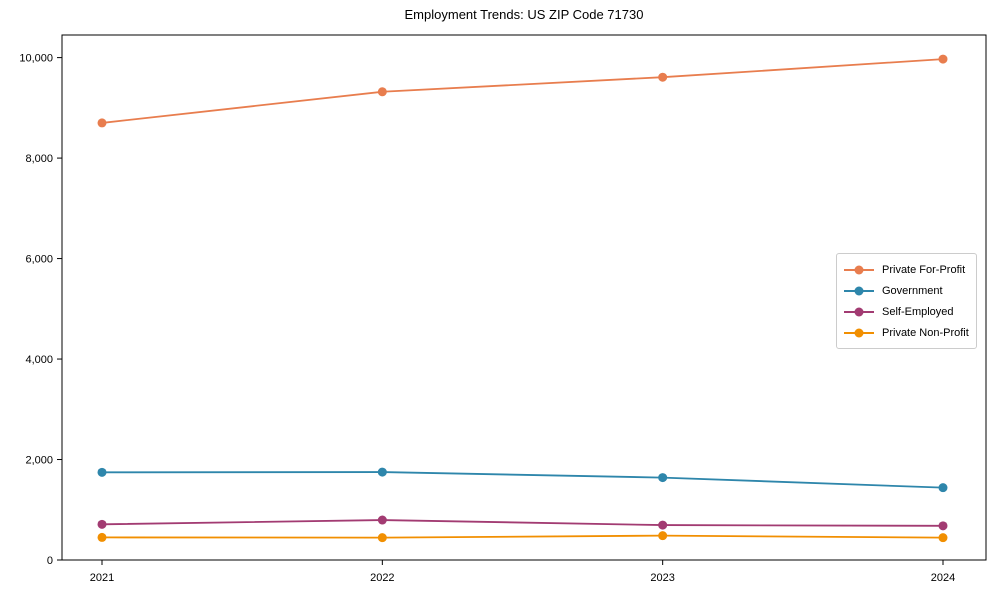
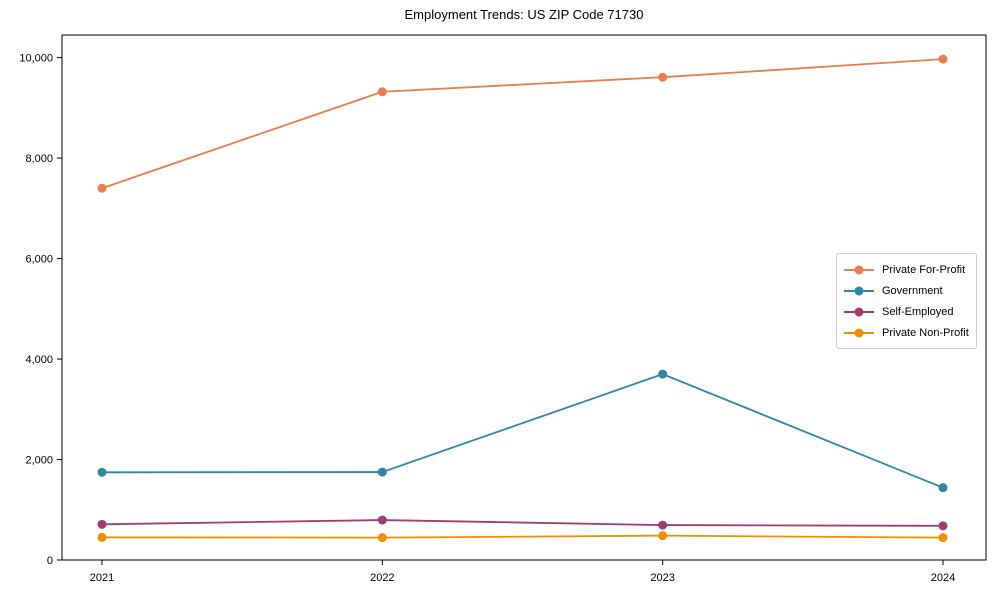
Private For-Profit/2021: 8700 -> 7400
Government/2023: 1600 -> 3700
